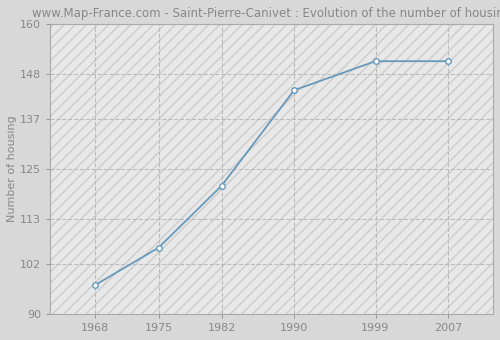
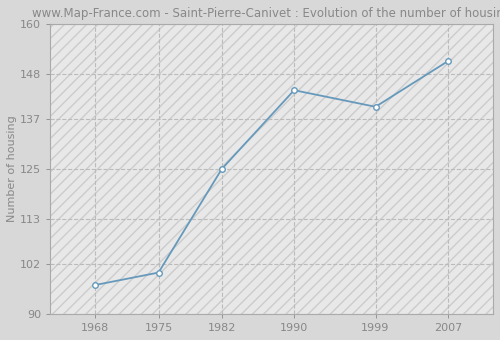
1975: 106 -> 100
1982: 121 -> 125
1999: 151 -> 140
